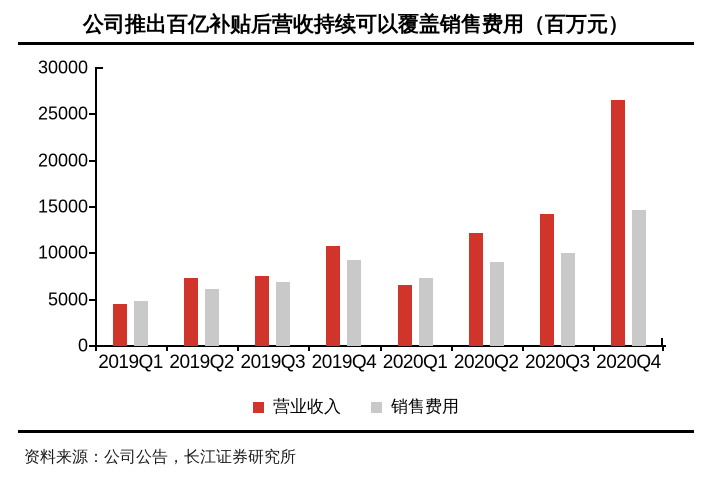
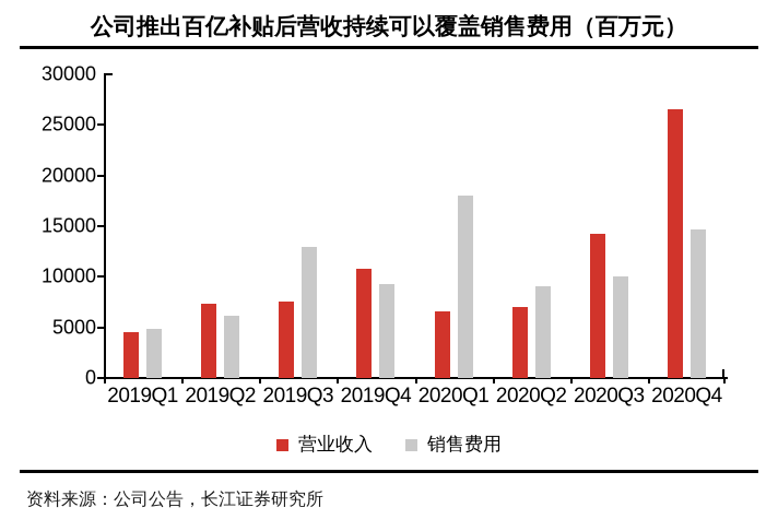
销售费用/2019Q3: 7000 -> 13000
销售费用/2020Q1: 7000 -> 18000
营业收入/2020Q2: 12000 -> 7000
